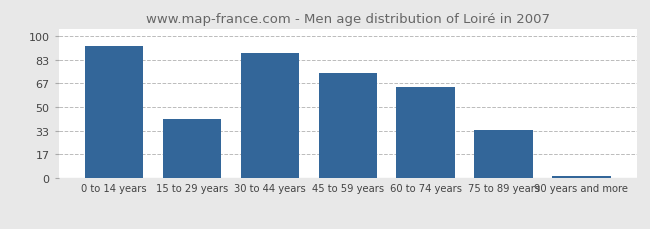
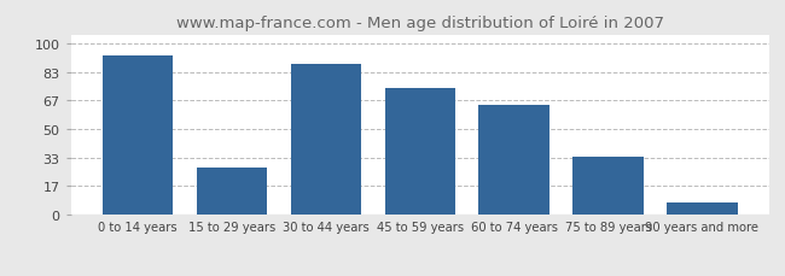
15 to 29 years: 42 -> 28
90 years and more: 2 -> 7
